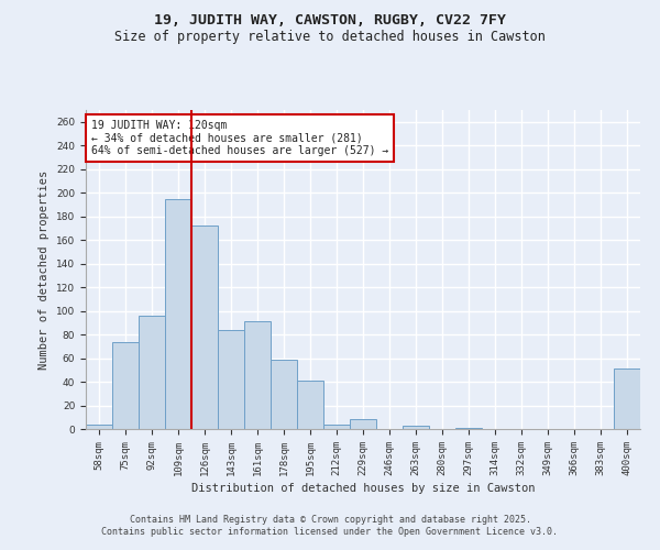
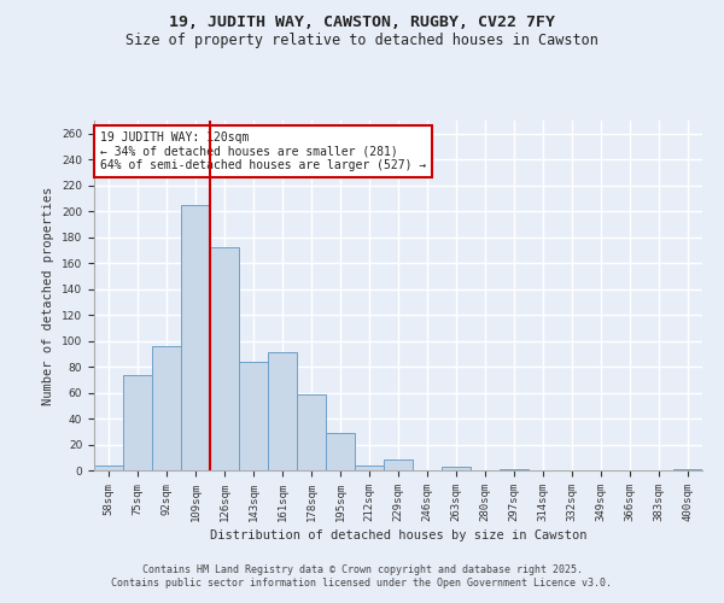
109sqm: 195 -> 205
195sqm: 41 -> 29
400sqm: 51 -> 1
